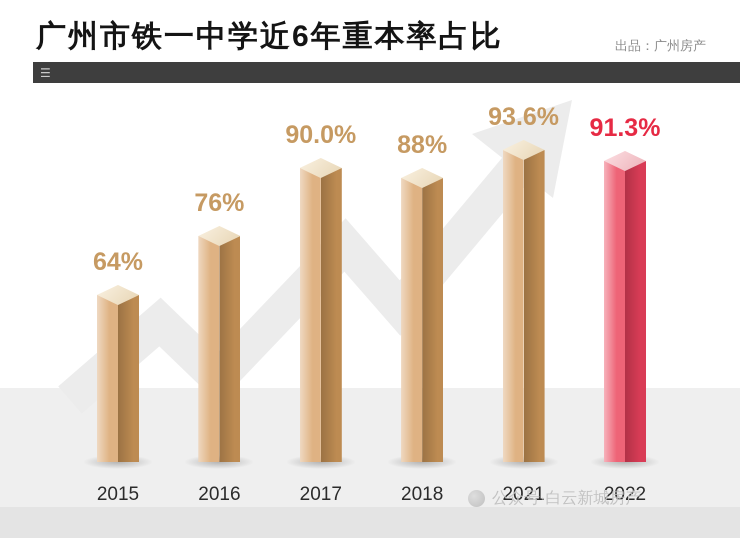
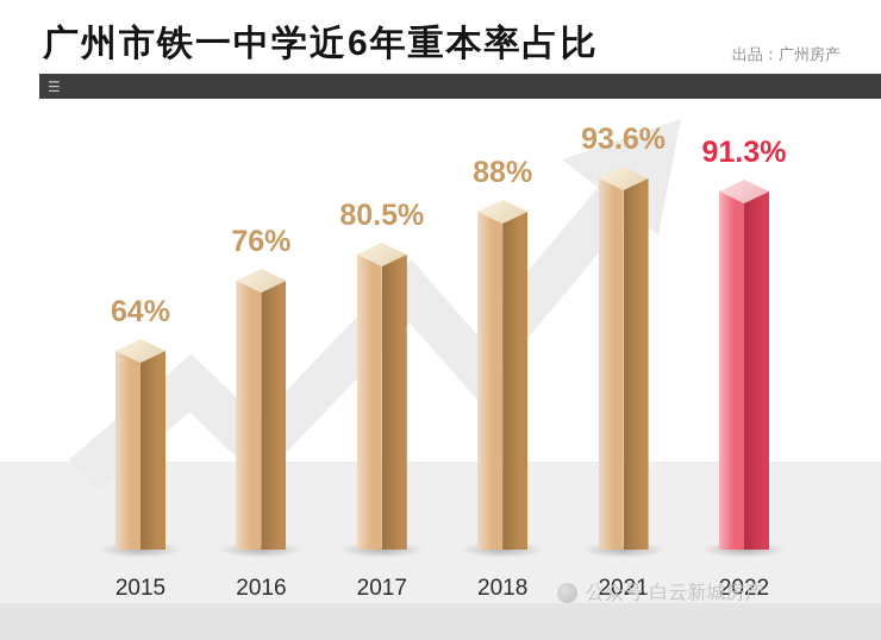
2017: 90.0% -> 80.5%
